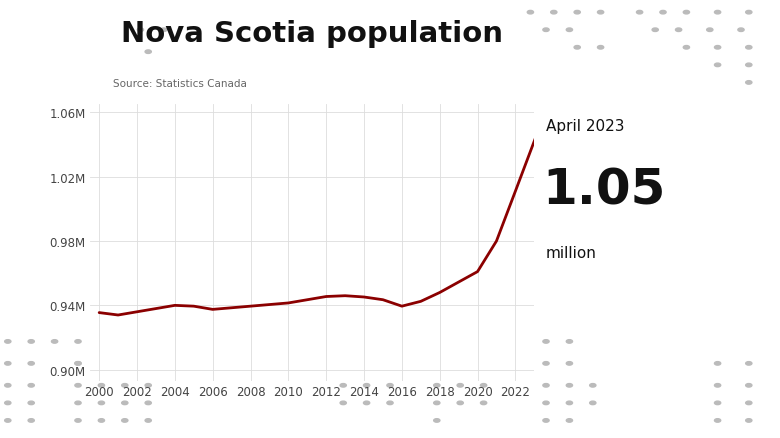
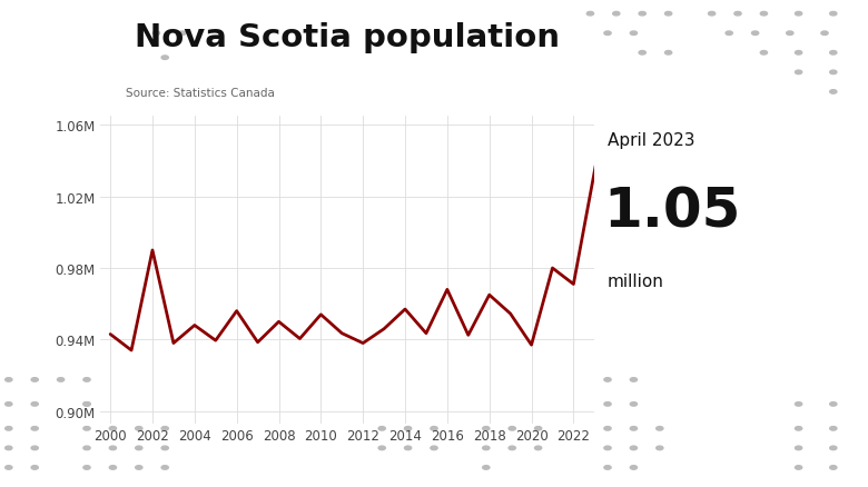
2000: 0.935M -> 0.943M
2002: 0.936M -> 0.990M
2004: 0.940M -> 0.948M
2006: 0.938M -> 0.956M
2008: 0.940M -> 0.950M
2010: 0.942M -> 0.954M
2012: 0.946M -> 0.938M
2014: 0.945M -> 0.957M
2016: 0.940M -> 0.968M
2018: 0.948M -> 0.965M
2020: 0.961M -> 0.937M
2022: 1.011M -> 0.971M
